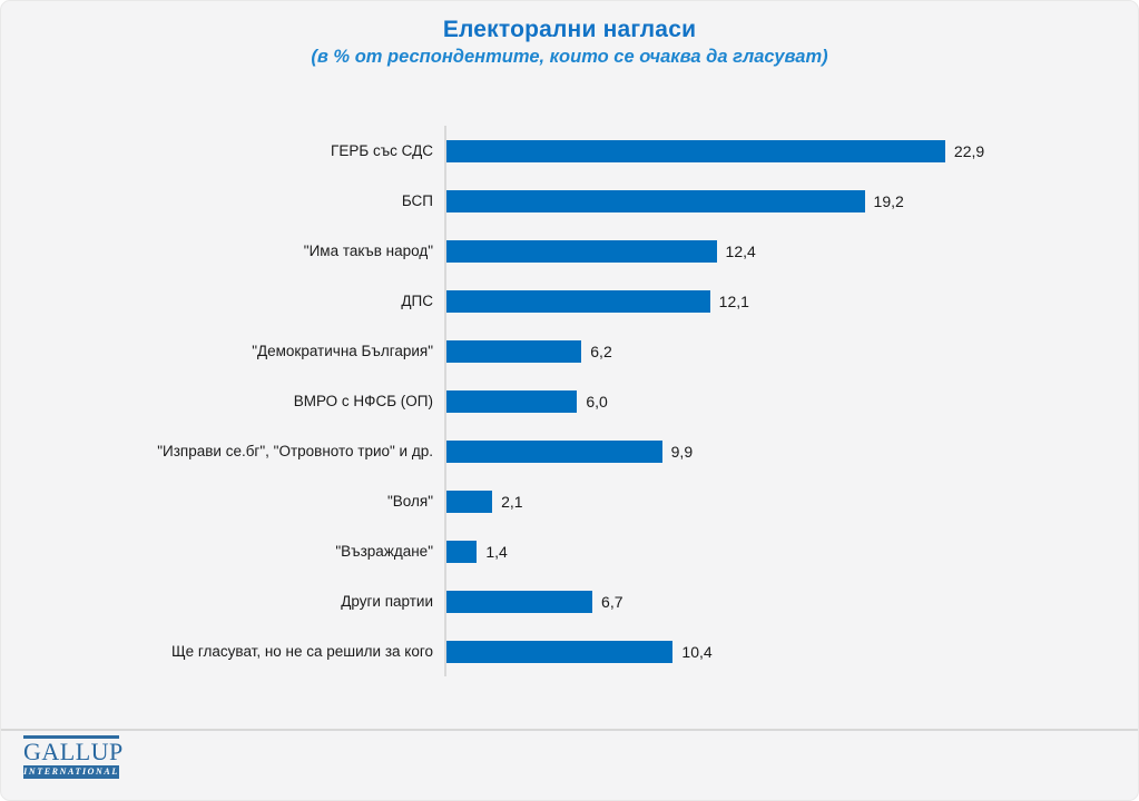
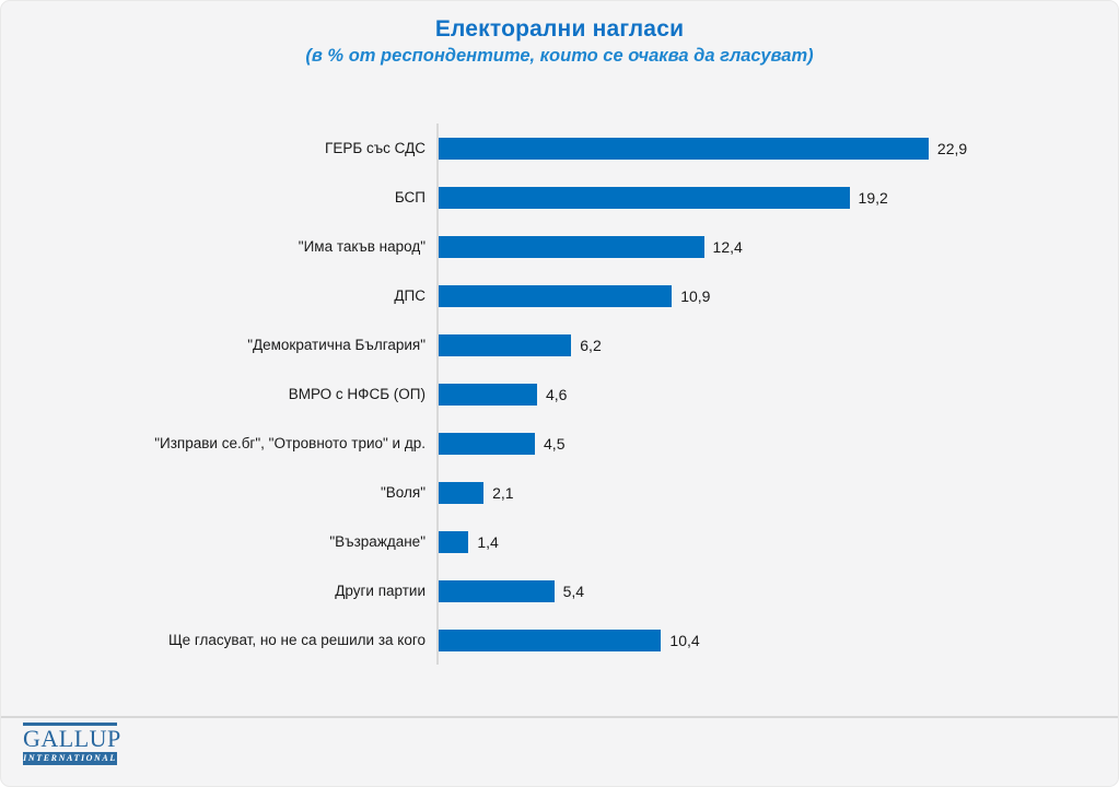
ДПС: 12,1 -> 10,9
ВМРО с НФСБ (ОП): 6,0 -> 4,6
"Изправи се.бг", "Отровното трио" и др.: 9,9 -> 4,5
Други партии: 6,7 -> 5,4
